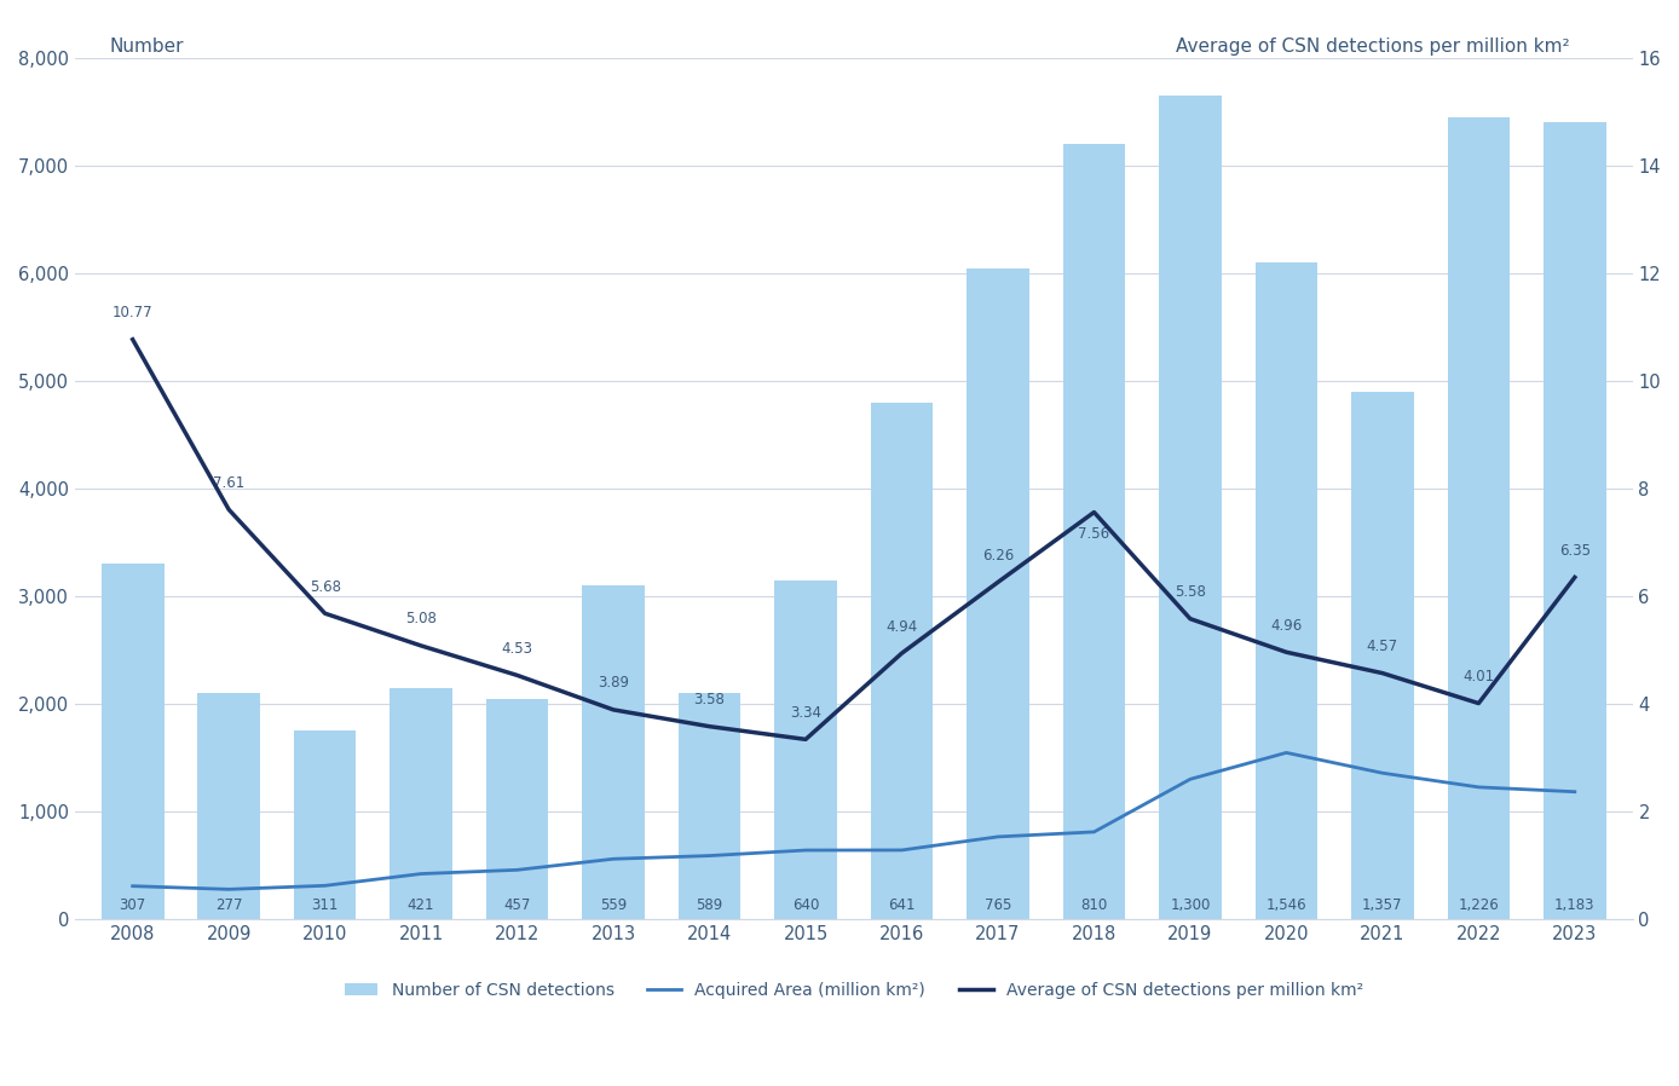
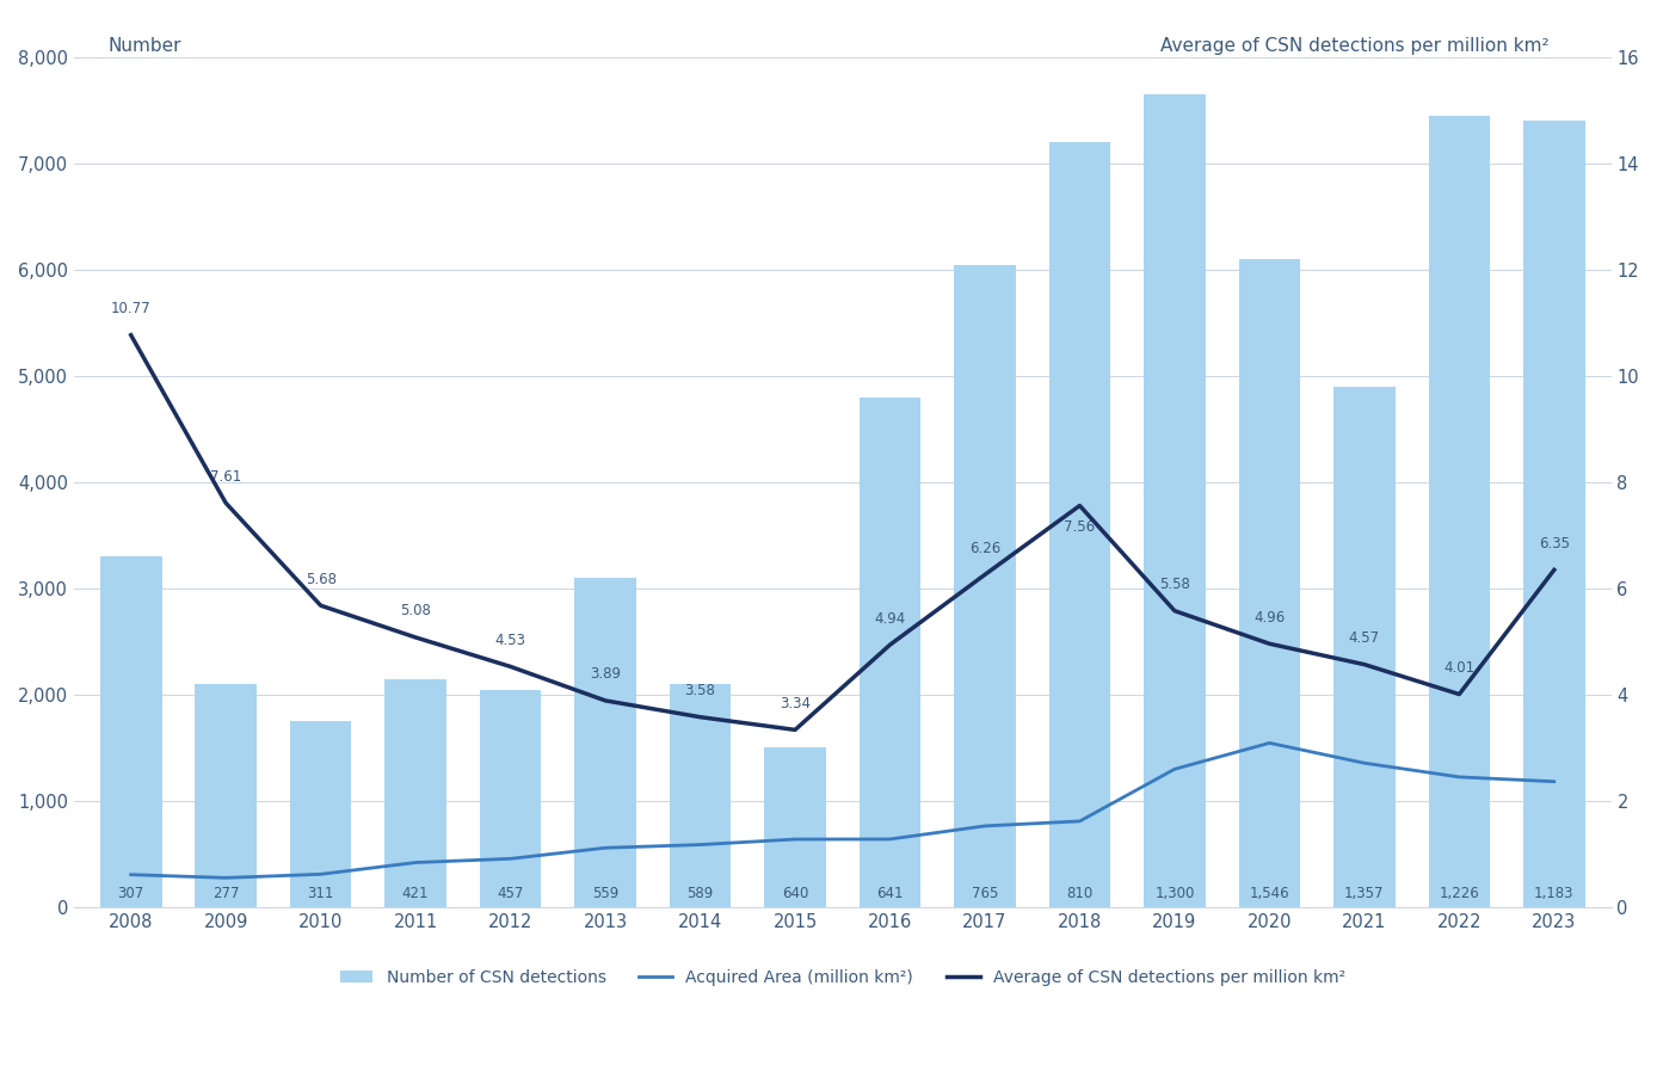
Number of CSN detections/2015: 3,150 -> 1,500
